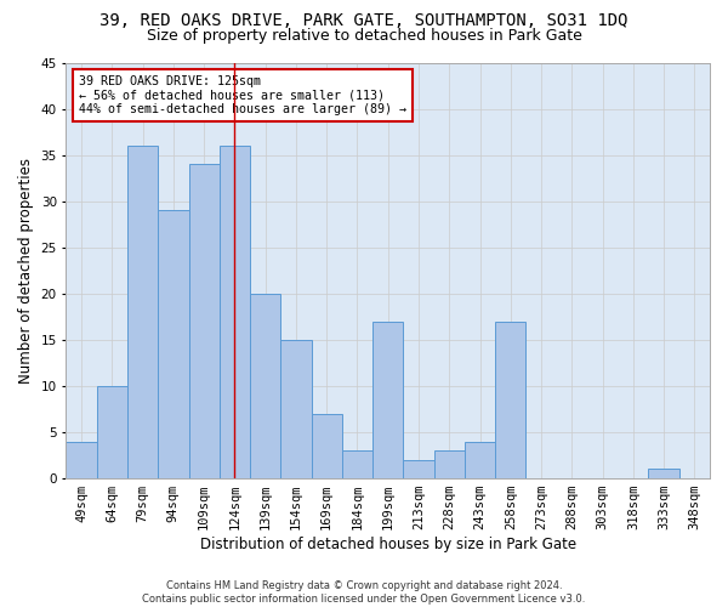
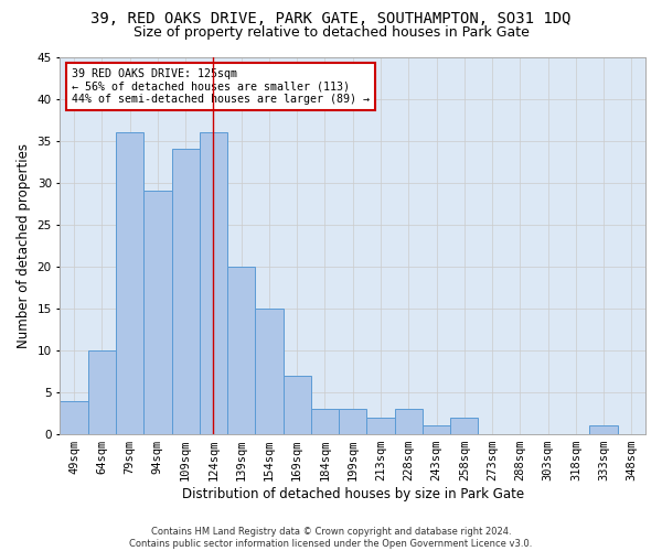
199sqm: 17 -> 3
243sqm: 4 -> 1
258sqm: 17 -> 2
